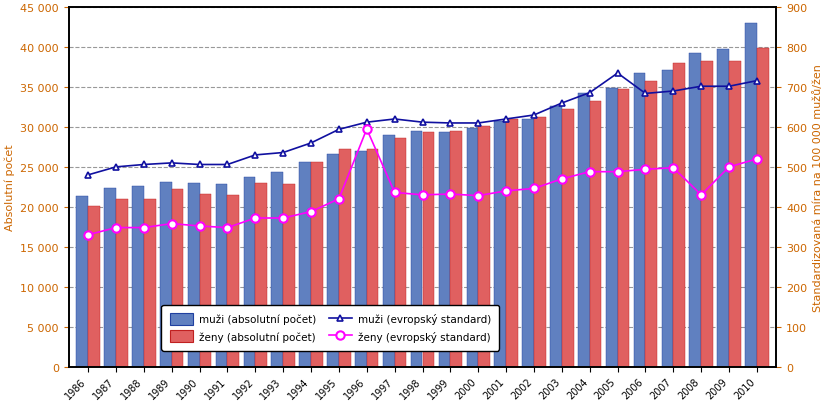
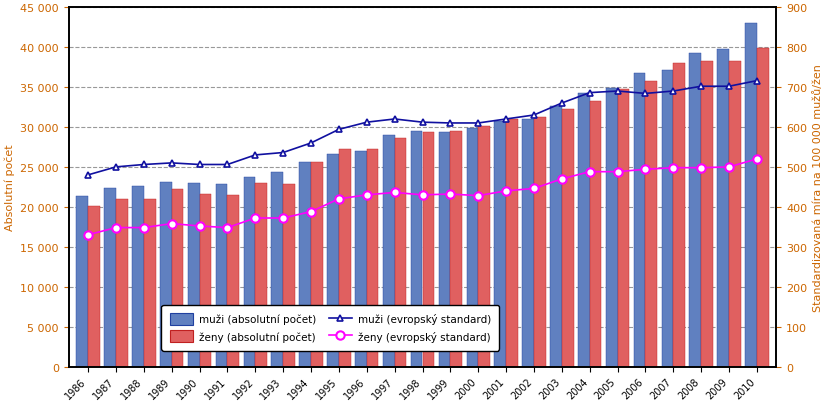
ženy (evropský standard)/1996: 595 -> 430
muži (evropský standard)/2005: 735 -> 690
ženy (evropský standard)/2008: 430 -> 498
